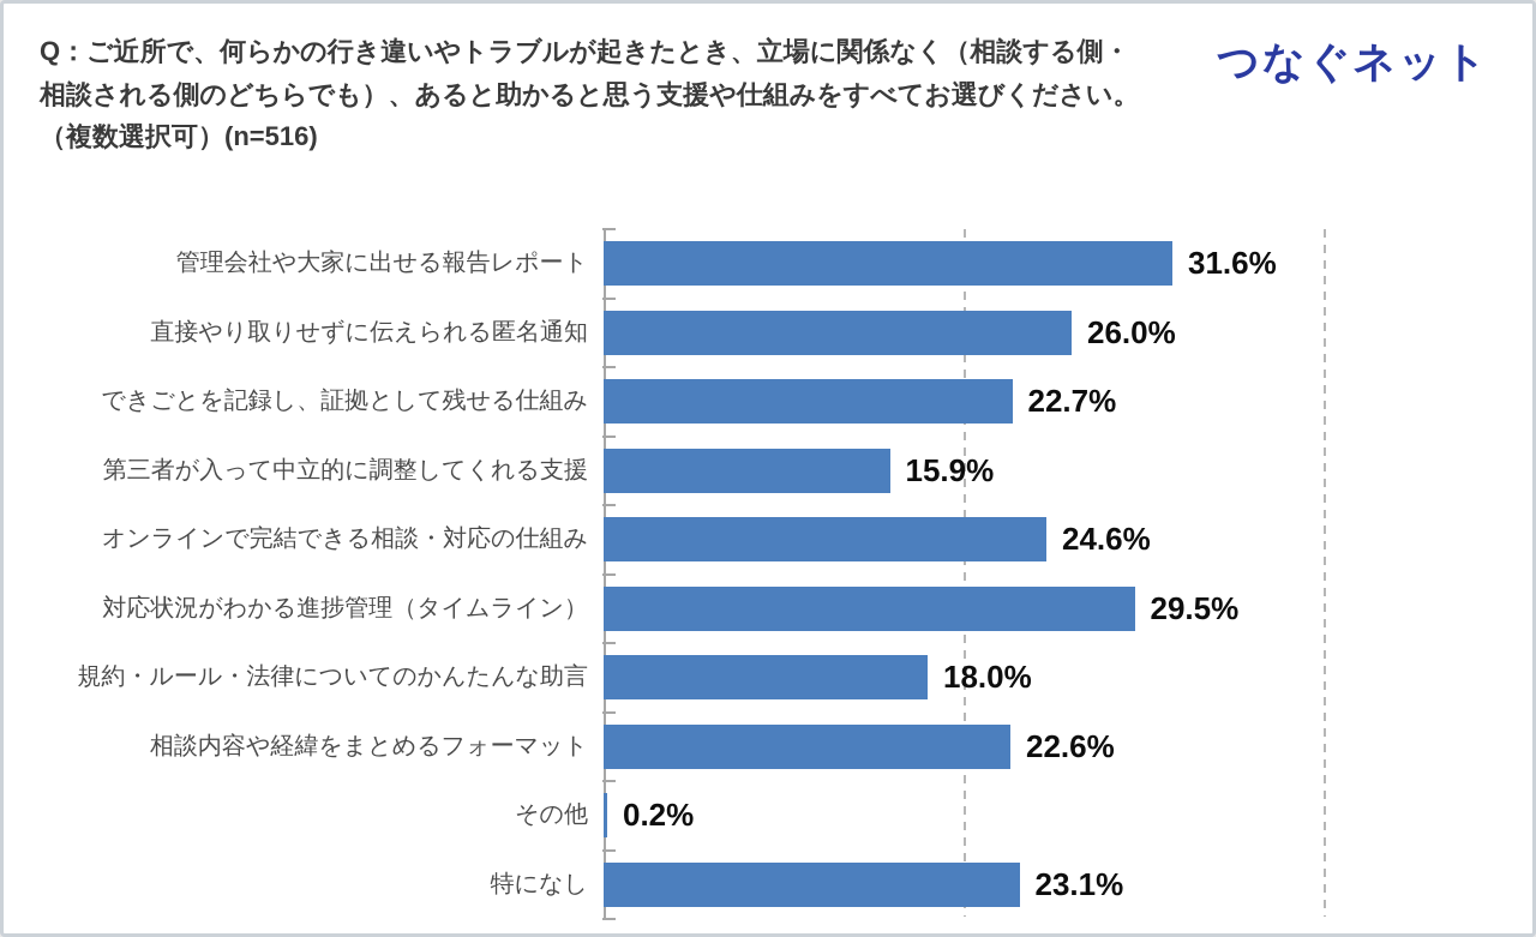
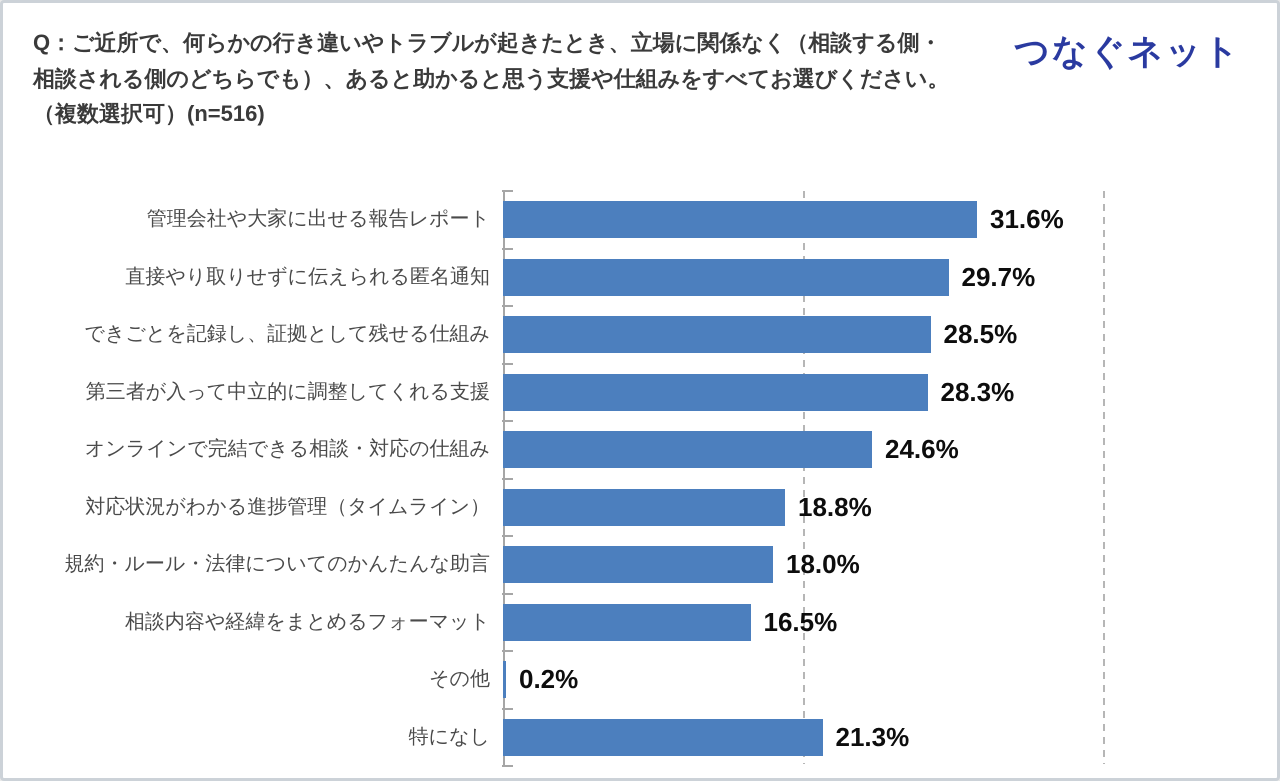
直接やり取りせずに伝えられる匿名通知: 26.0% -> 29.7%
できごとを記録し、証拠として残せる仕組み: 22.7% -> 28.5%
第三者が入って中立的に調整してくれる支援: 15.9% -> 28.3%
対応状況がわかる進捗管理（タイムライン）: 29.5% -> 18.8%
相談内容や経緯をまとめるフォーマット: 22.6% -> 16.5%
特になし: 23.1% -> 21.3%
